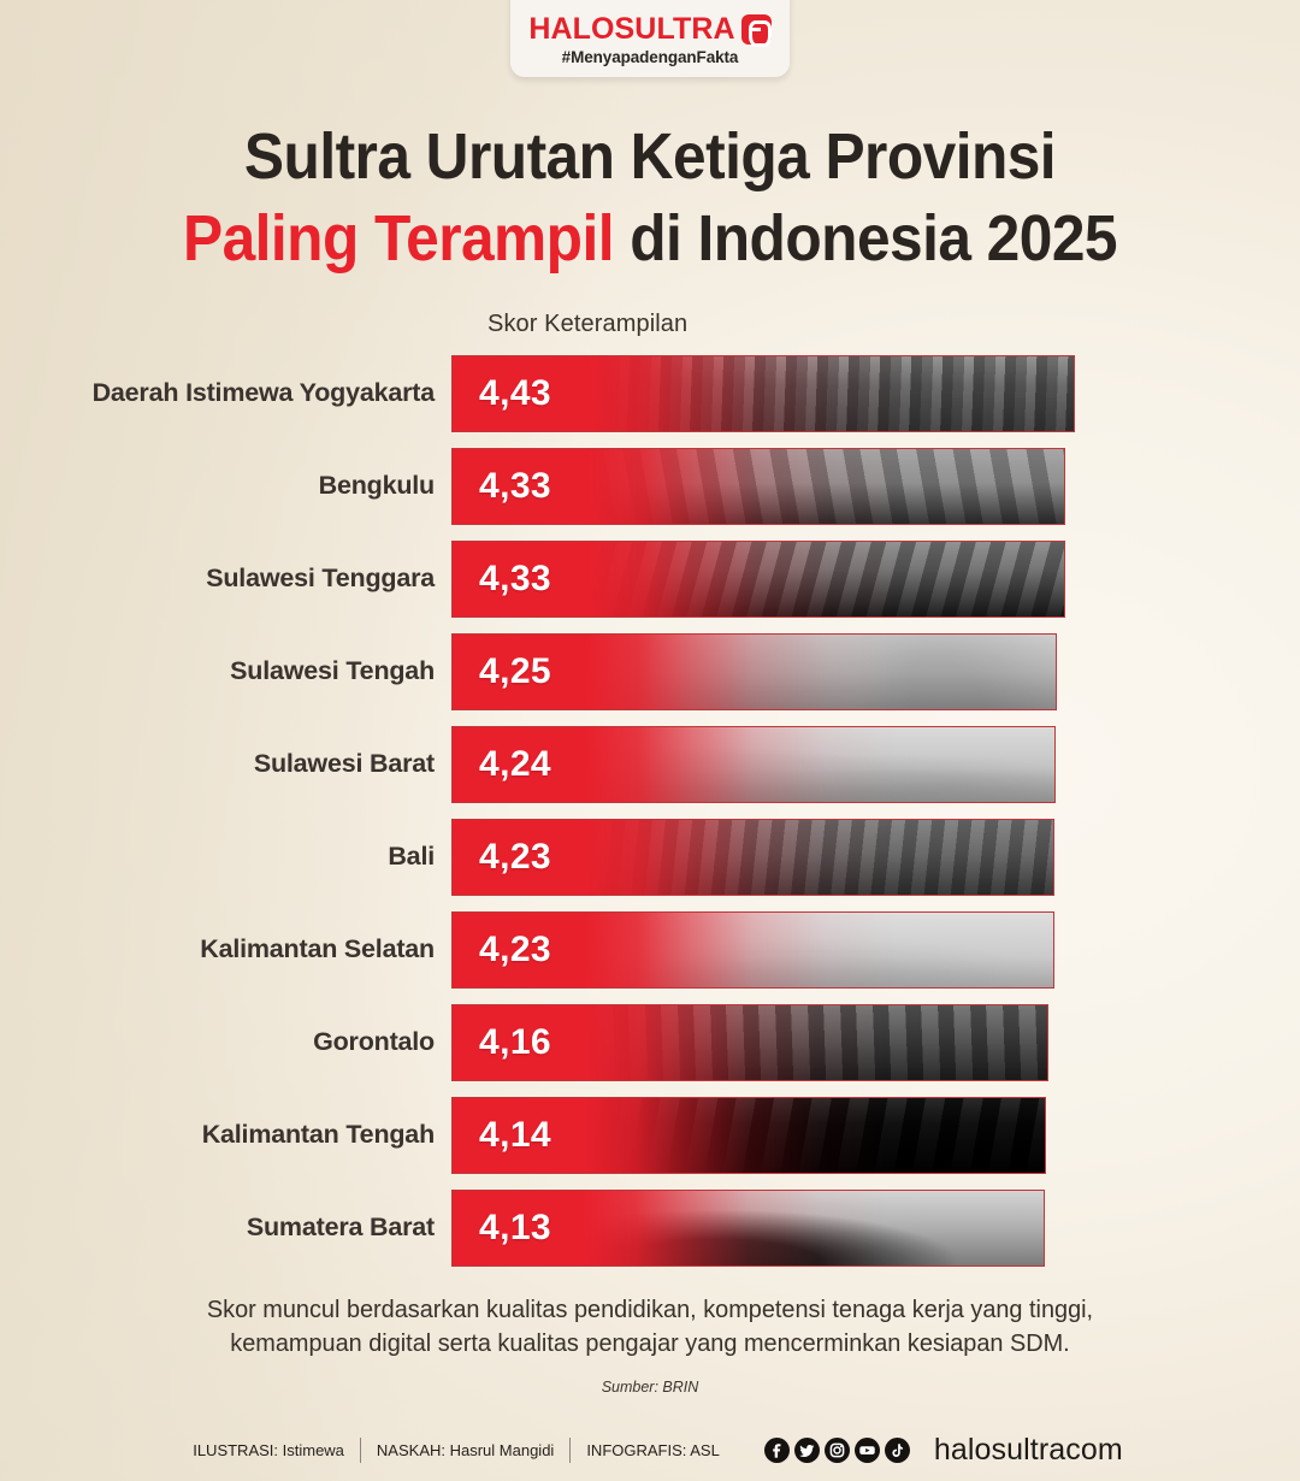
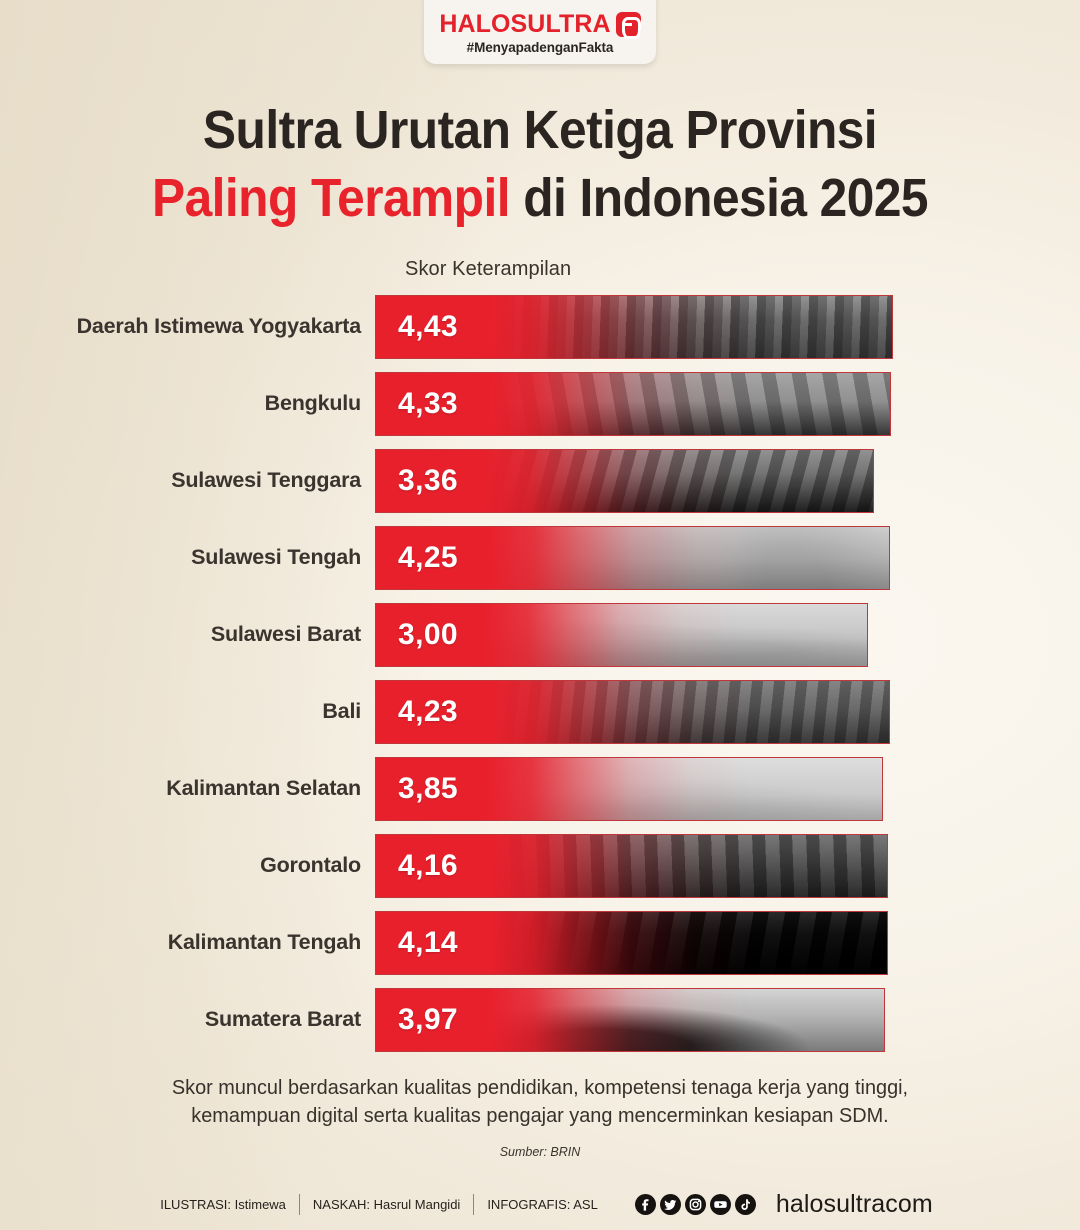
Sulawesi Tenggara: 4,33 -> 3,36
Sulawesi Barat: 4,24 -> 3,00
Kalimantan Selatan: 4,23 -> 3,85
Sumatera Barat: 4,13 -> 3,97
